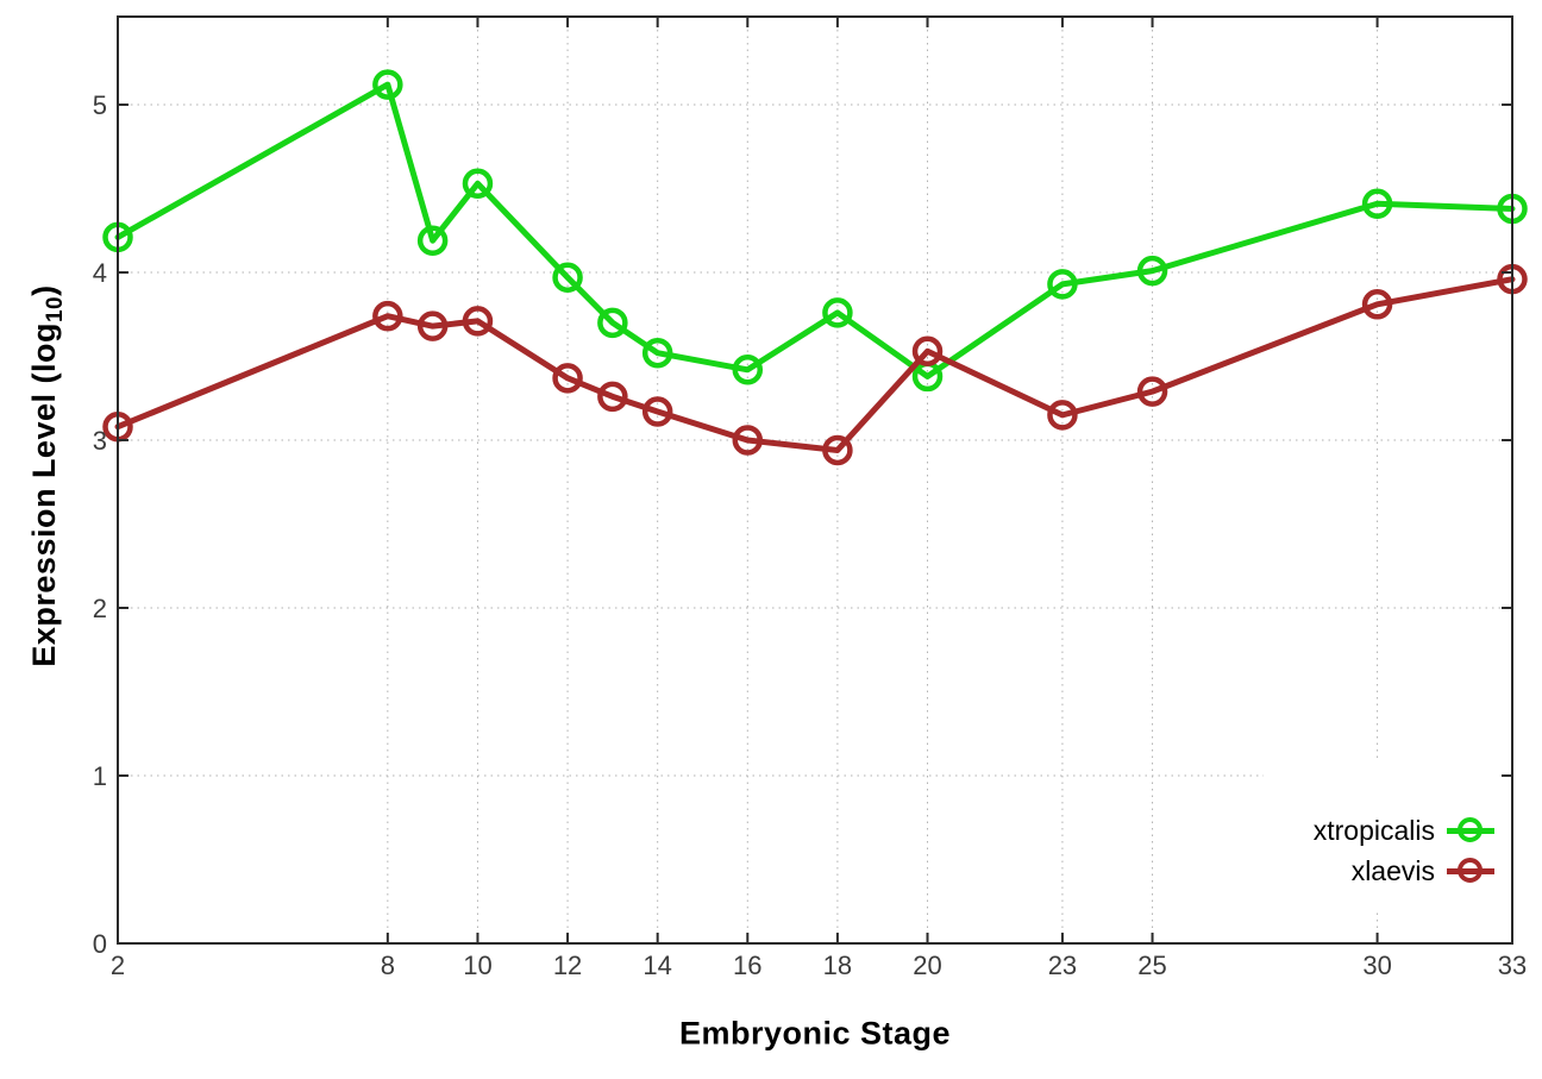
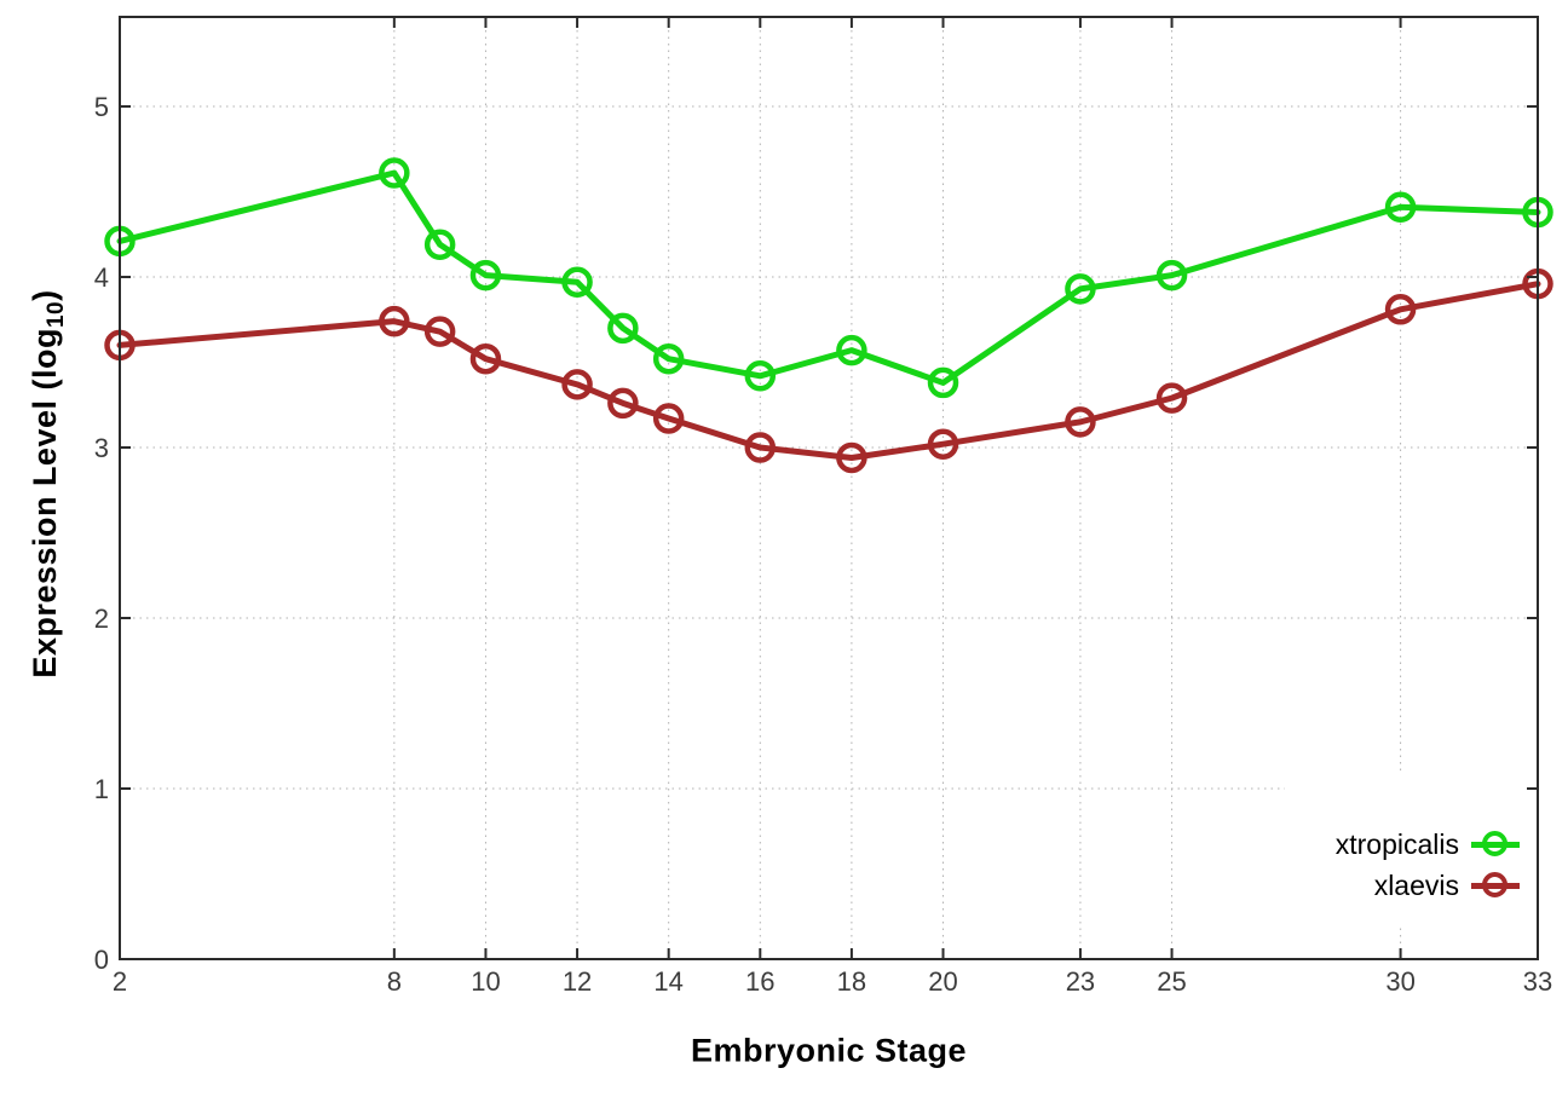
xlaevis/2: 3.08 -> 3.60
xtropicalis/8: 5.12 -> 4.61
xtropicalis/10: 4.53 -> 4.01
xlaevis/10: 3.71 -> 3.52
xtropicalis/18: 3.76 -> 3.57
xlaevis/20: 3.53 -> 3.02
